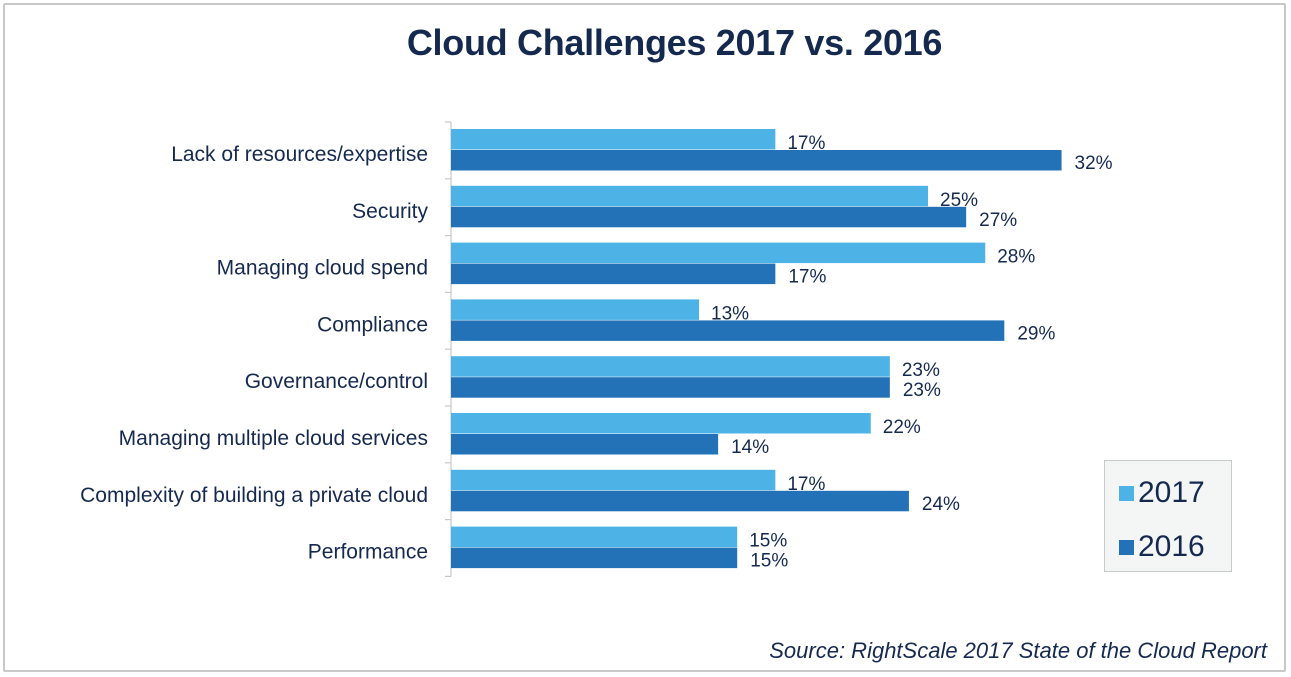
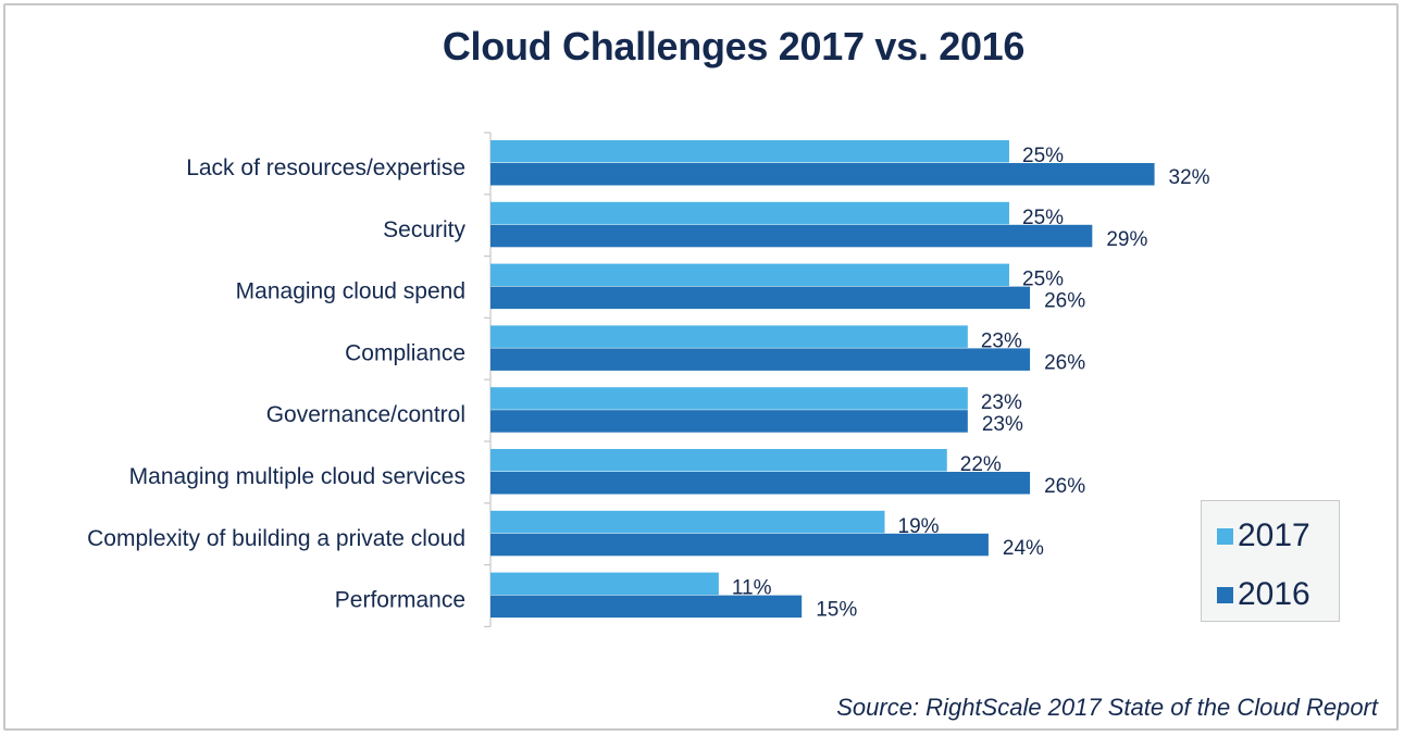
2017/Lack of resources/expertise: 17% -> 25%
2016/Security: 27% -> 29%
2017/Managing cloud spend: 28% -> 25%
2016/Managing cloud spend: 17% -> 26%
2017/Compliance: 13% -> 23%
2016/Compliance: 29% -> 26%
2016/Managing multiple cloud services: 14% -> 26%
2017/Complexity of building a private cloud: 17% -> 19%
2017/Performance: 15% -> 11%
